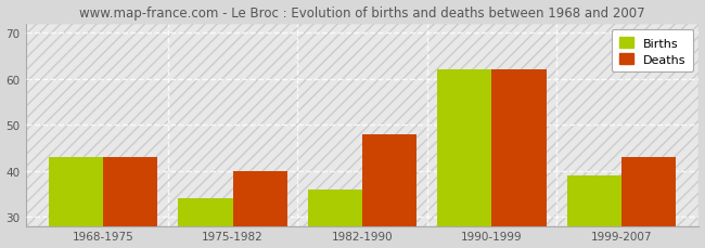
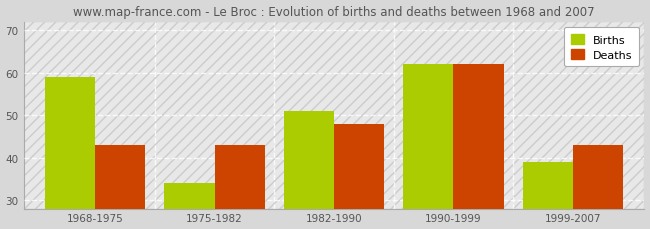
Births/1968-1975: 43 -> 59
Deaths/1975-1982: 40 -> 43
Births/1982-1990: 36 -> 51
